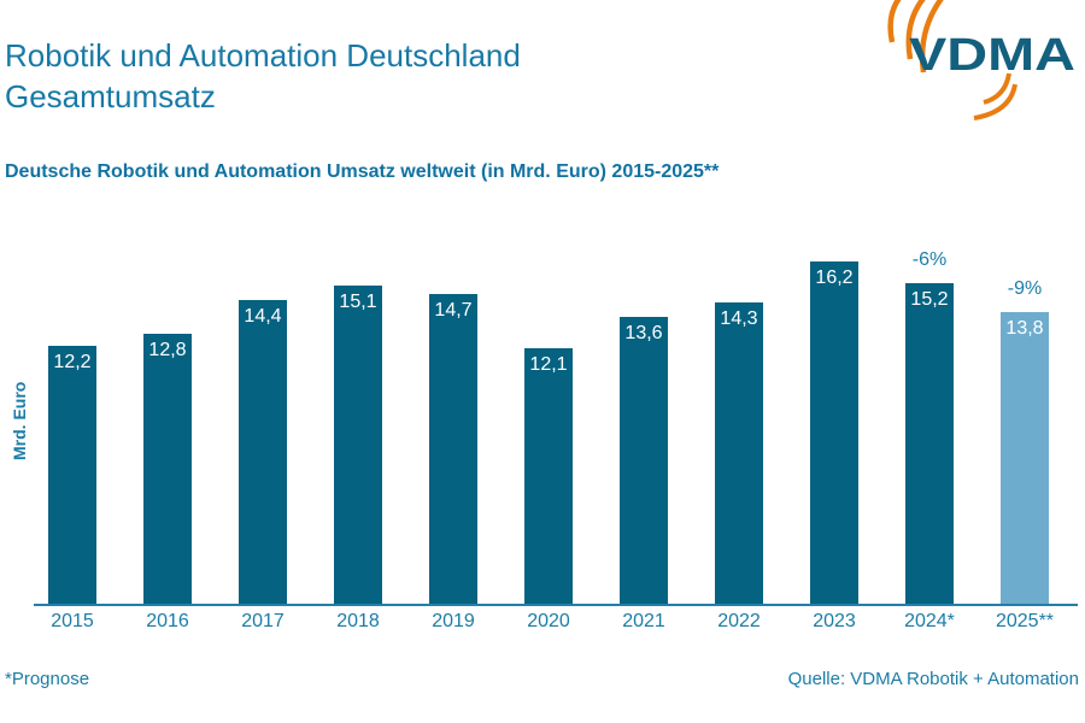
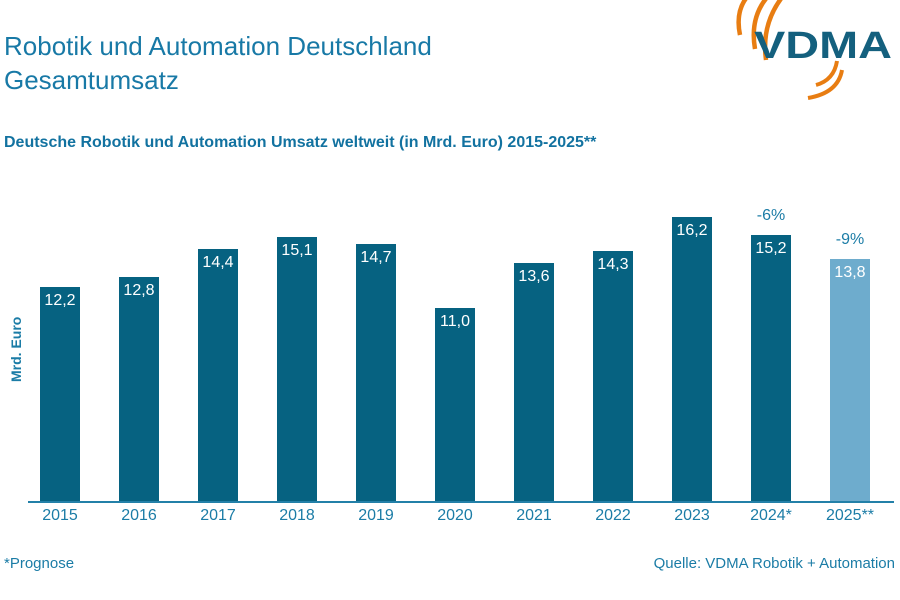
2020: 12,1 -> 11,0
